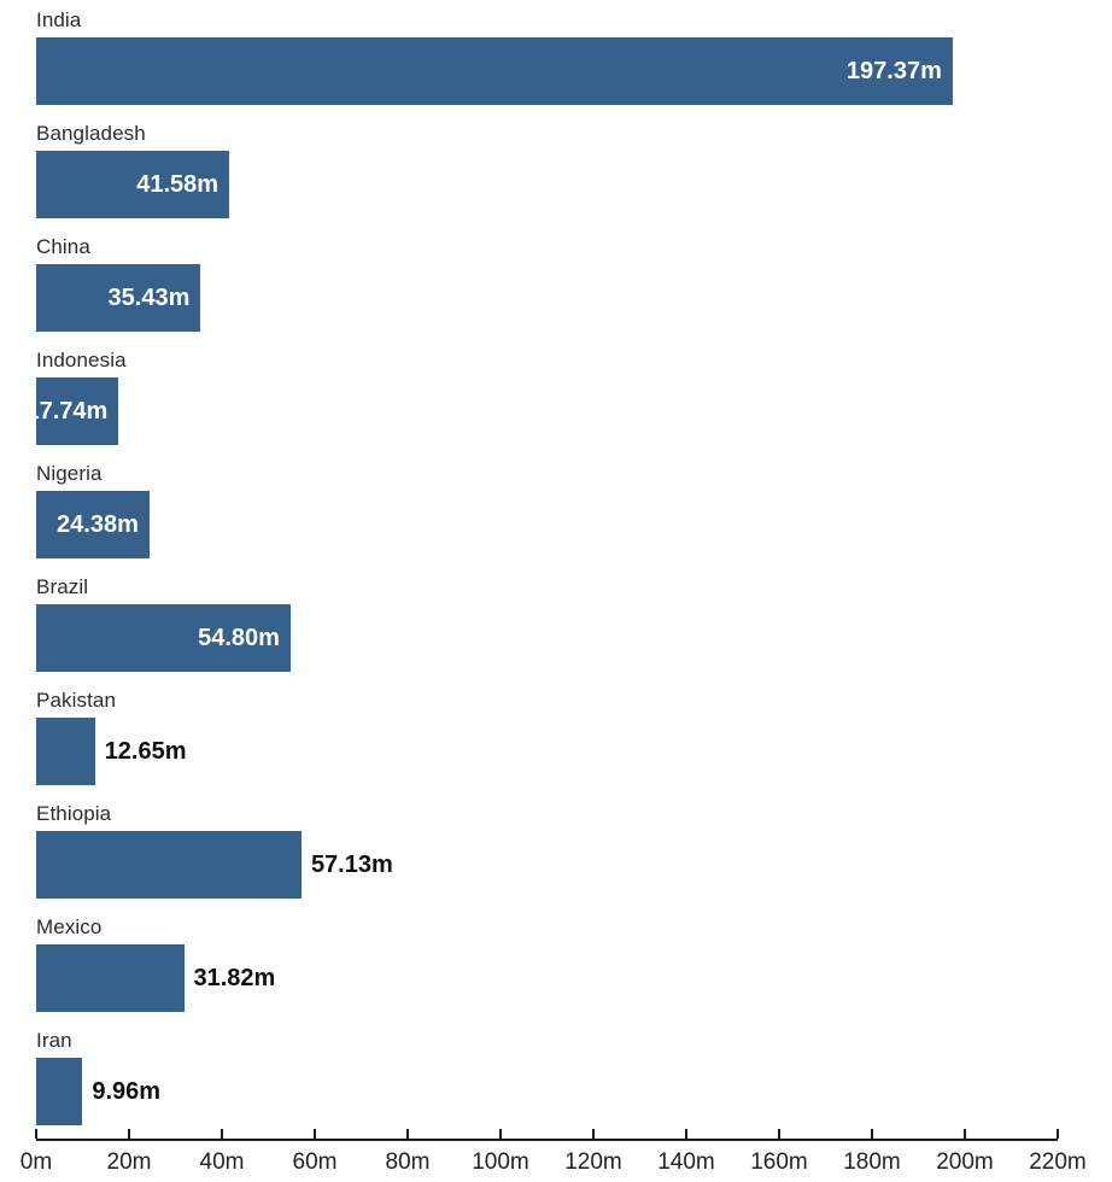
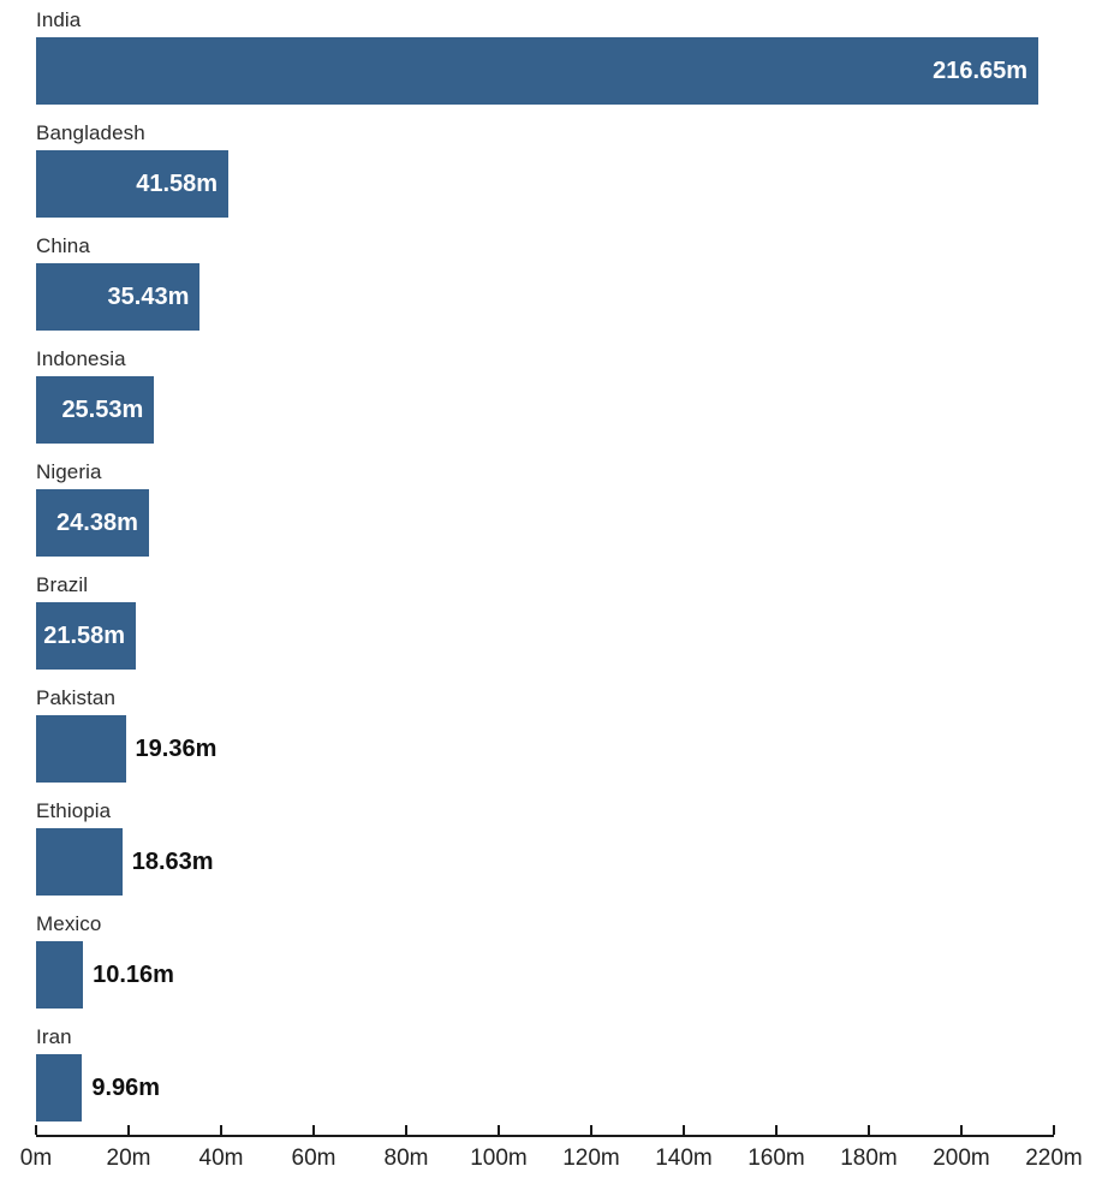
India: 197.37m -> 216.65m
Indonesia: 17.74m -> 25.53m
Brazil: 54.80m -> 21.58m
Pakistan: 12.65m -> 19.36m
Ethiopia: 57.13m -> 18.63m
Mexico: 31.82m -> 10.16m
